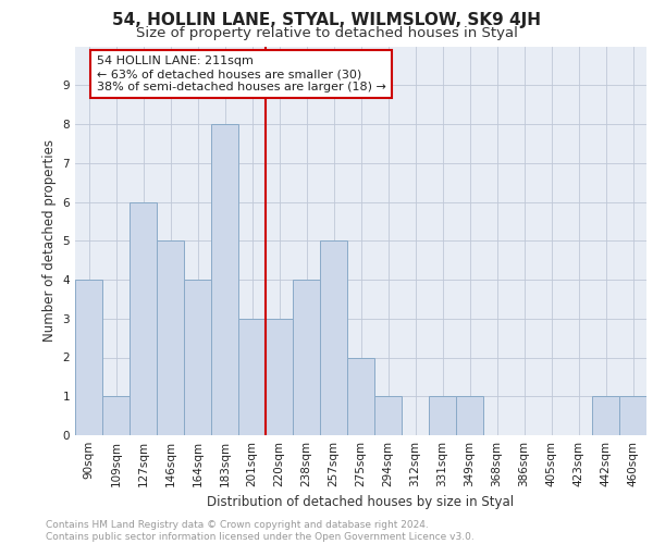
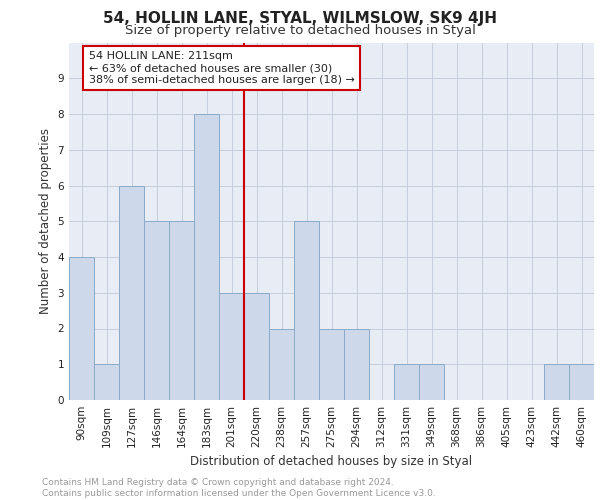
164sqm: 4 -> 5
238sqm: 4 -> 2
294sqm: 1 -> 2
